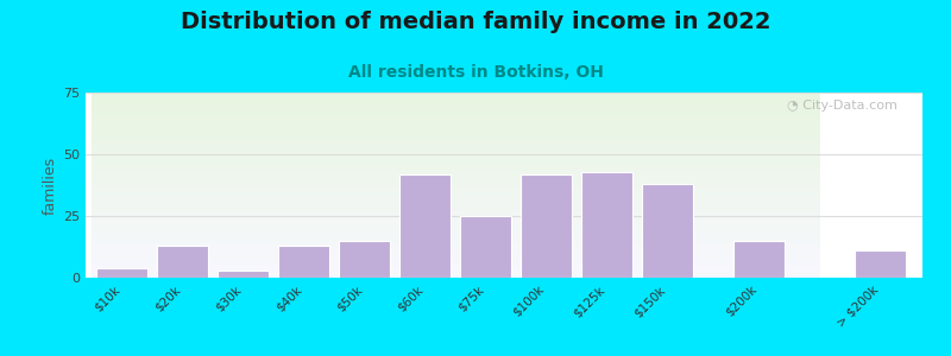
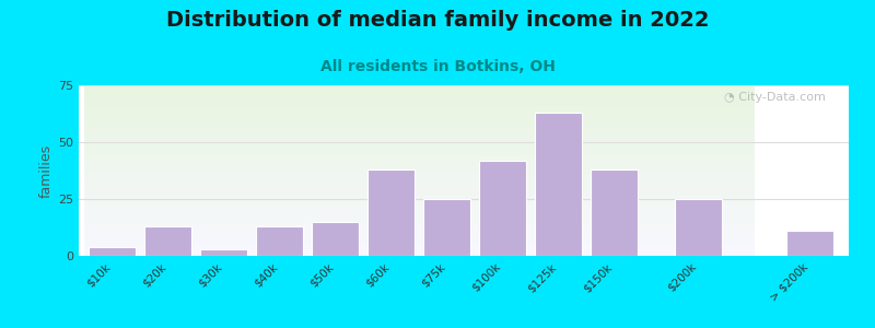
$60k: 42 -> 38
$125k: 43 -> 63
$200k: 15 -> 25
